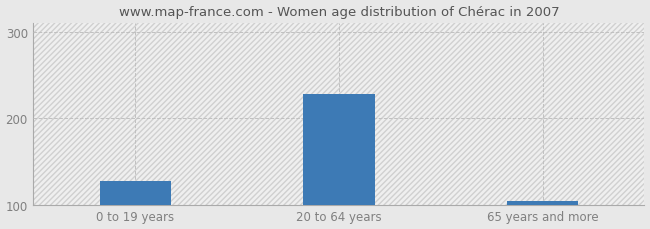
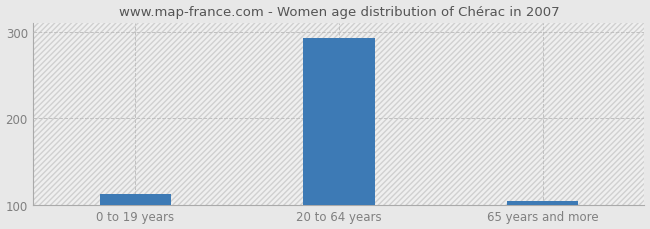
0 to 19 years: 128 -> 112
20 to 64 years: 228 -> 292
